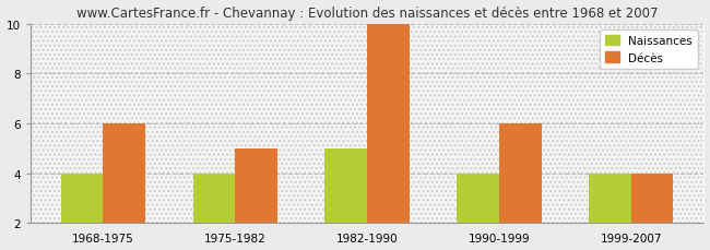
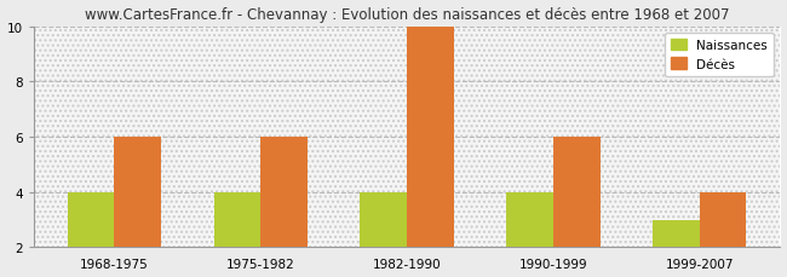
Décès/1975-1982: 5 -> 6
Naissances/1982-1990: 5 -> 4
Naissances/1999-2007: 4 -> 3
